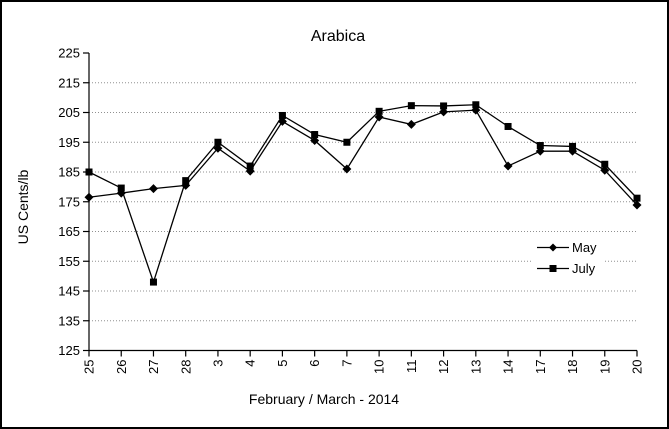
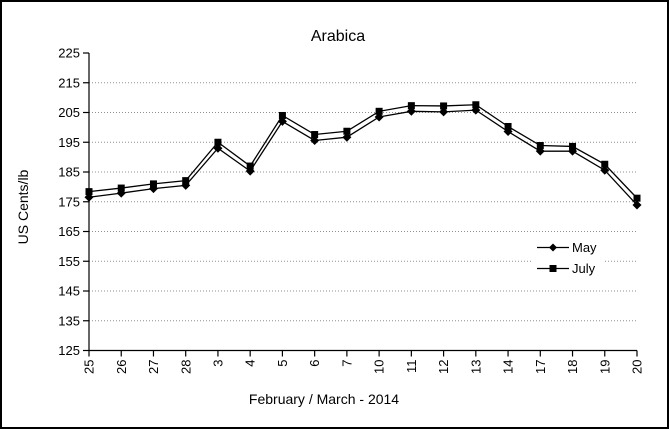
July/25: 185 -> 178
July/27: 148 -> 181
May/7: 186 -> 197
July/7: 195 -> 199
May/11: 201 -> 205
May/14: 187 -> 199
